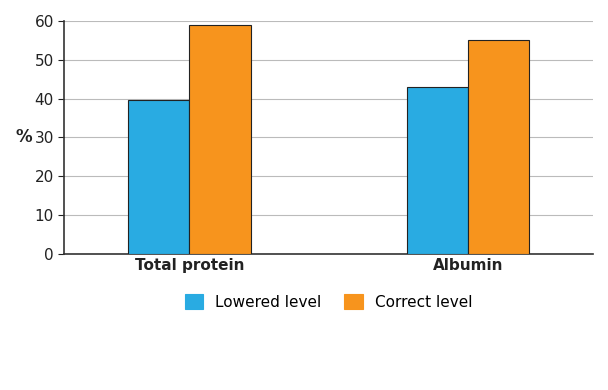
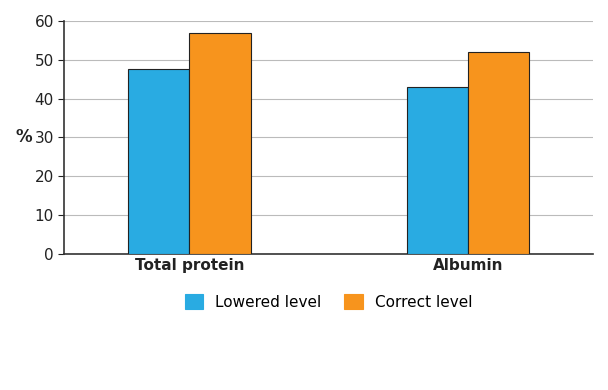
Lowered level/Total protein: 39.5 -> 47.5
Correct level/Total protein: 59 -> 57
Correct level/Albumin: 55 -> 52
